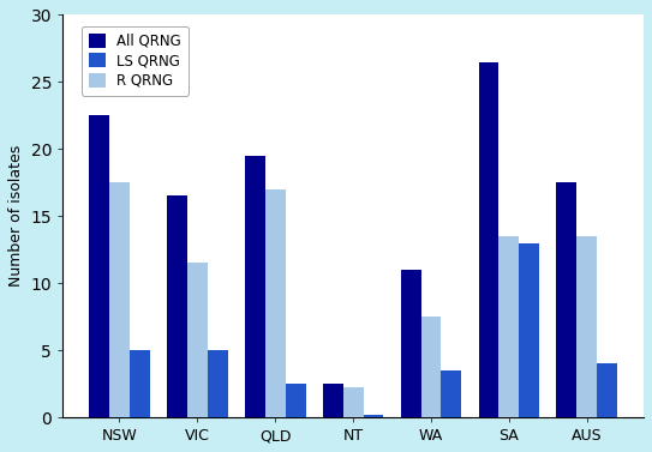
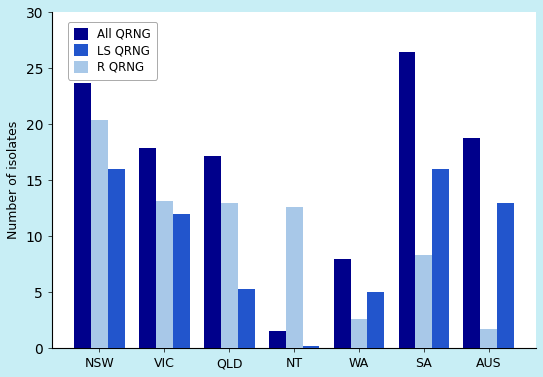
All QRNG/NSW: 22.5 -> 23.7
R QRNG/NSW: 17.5 -> 20.4
LS QRNG/NSW: 5.0 -> 16.0
All QRNG/VIC: 16.5 -> 17.9
R QRNG/VIC: 11.5 -> 13.1
LS QRNG/VIC: 5.0 -> 12.0
All QRNG/QLD: 19.5 -> 17.2
R QRNG/QLD: 17.0 -> 13.0
LS QRNG/QLD: 2.5 -> 5.3
All QRNG/NT: 2.5 -> 1.5
R QRNG/NT: 2.2 -> 12.6
All QRNG/WA: 11.0 -> 8.0
R QRNG/WA: 7.5 -> 2.6
LS QRNG/WA: 3.5 -> 5.0
R QRNG/SA: 13.5 -> 8.3
LS QRNG/SA: 13.0 -> 16.0
All QRNG/AUS: 17.5 -> 18.8
R QRNG/AUS: 13.5 -> 1.7
LS QRNG/AUS: 4.0 -> 13.0
